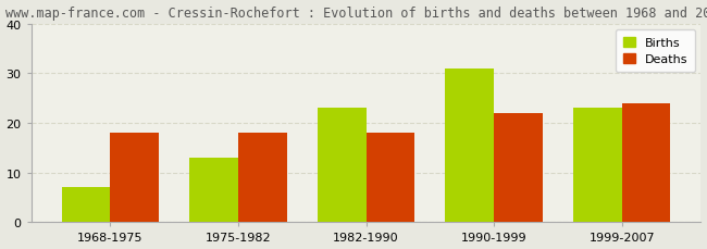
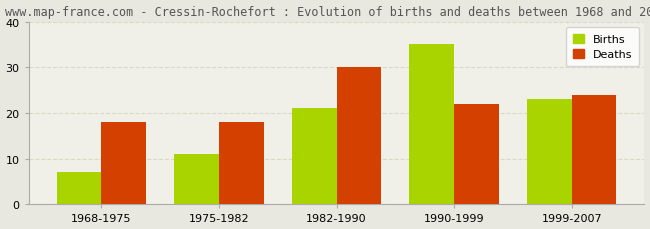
Births/1975-1982: 13 -> 11
Births/1982-1990: 23 -> 21
Deaths/1982-1990: 18 -> 30
Births/1990-1999: 31 -> 35
